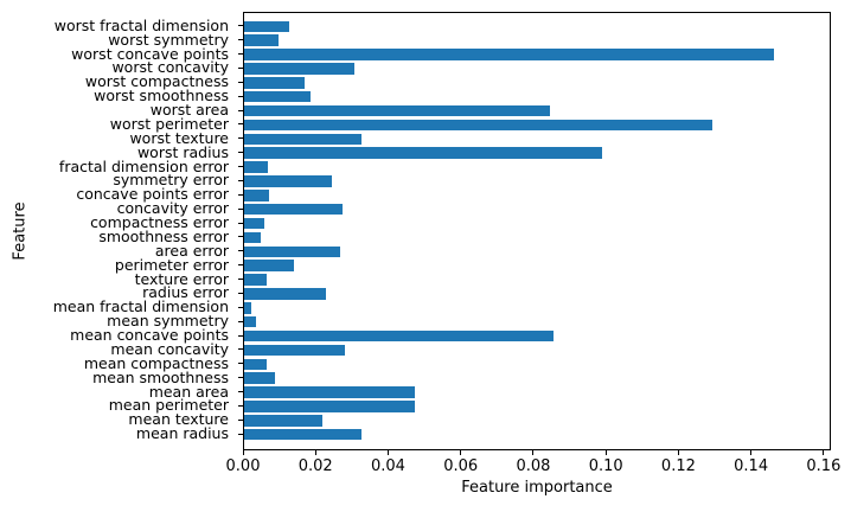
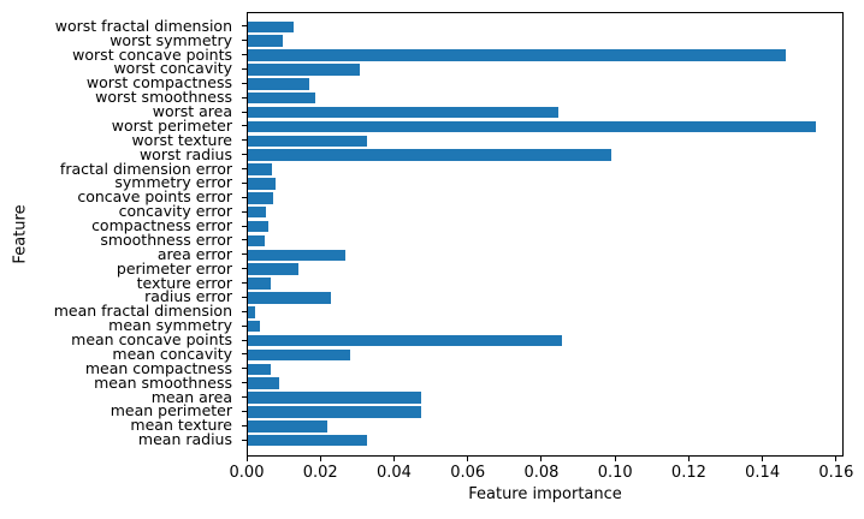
worst perimeter: 0.129 -> 0.154
symmetry error: 0.024 -> 0.008
concavity error: 0.027 -> 0.005
